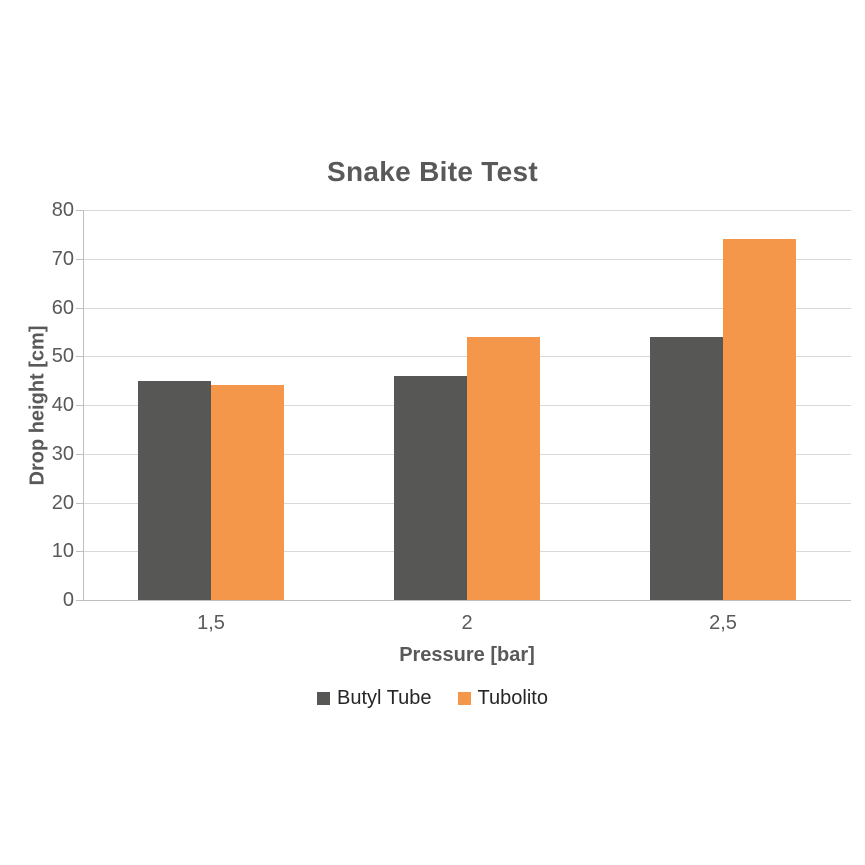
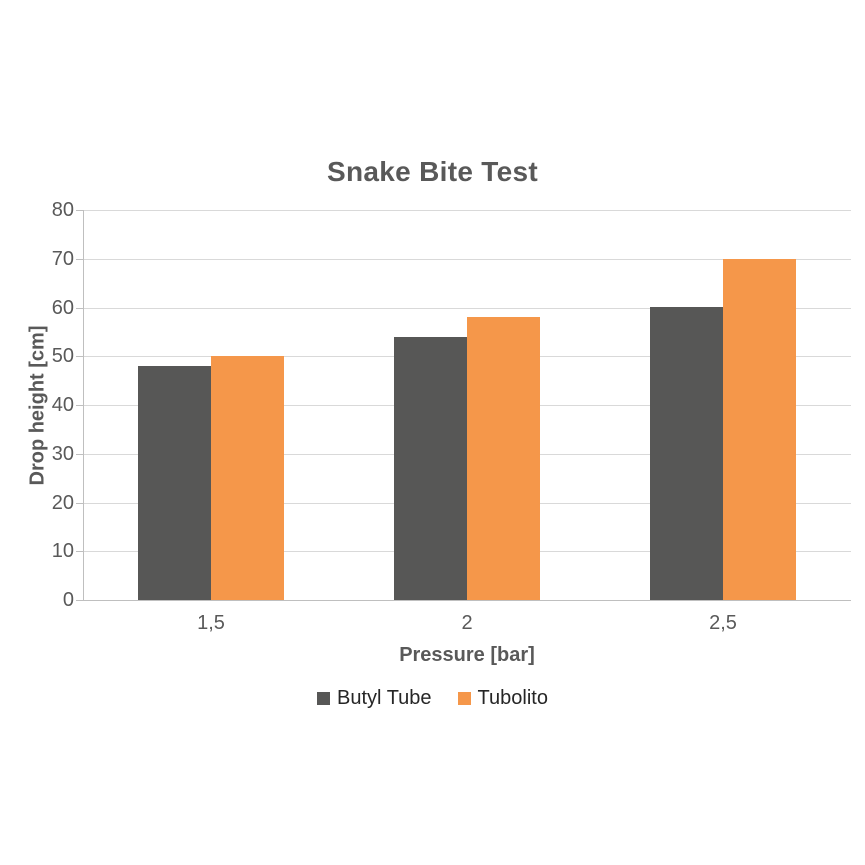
Butyl Tube/1,5: 45 -> 48
Tubolito/1,5: 44 -> 50
Butyl Tube/2: 46 -> 54
Tubolito/2: 54 -> 58
Butyl Tube/2,5: 54 -> 60
Tubolito/2,5: 74 -> 70
